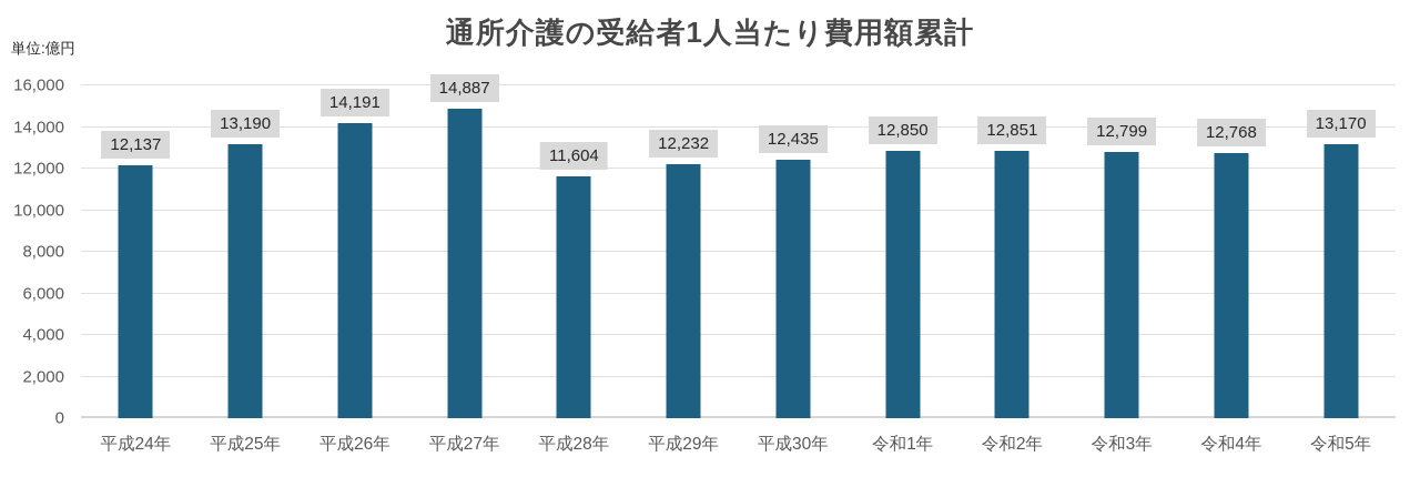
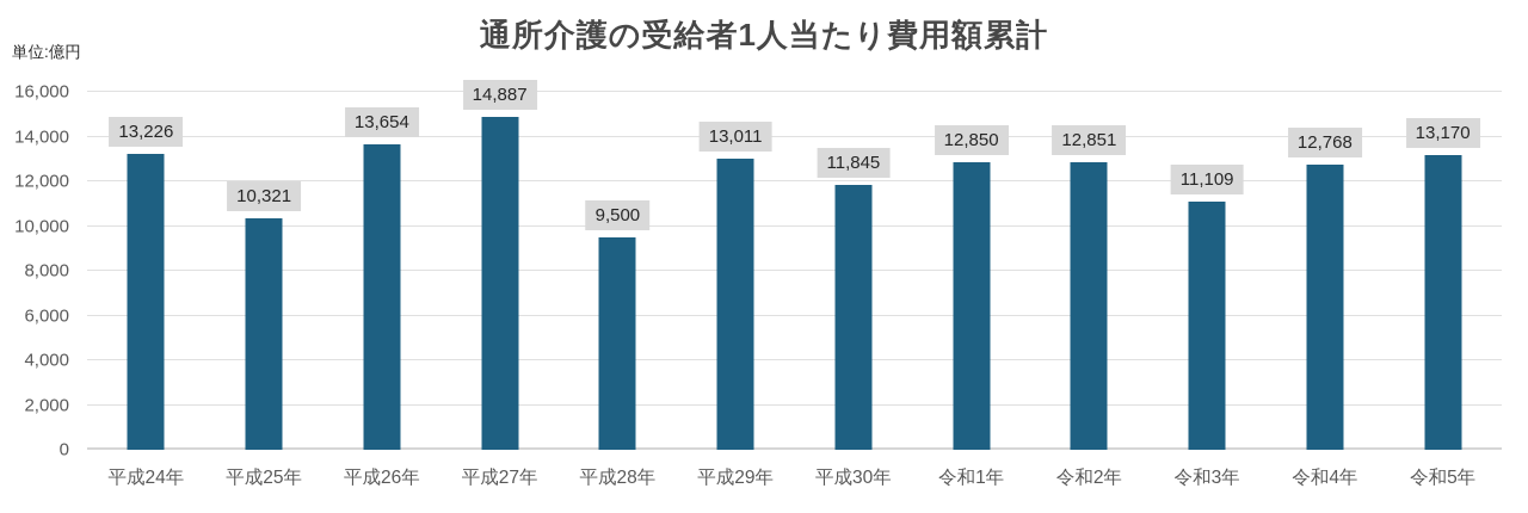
平成24年: 12,137 -> 13,226
平成25年: 13,190 -> 10,321
平成26年: 14,191 -> 13,654
平成28年: 11,604 -> 9,500
平成29年: 12,232 -> 13,011
平成30年: 12,435 -> 11,845
令和3年: 12,799 -> 11,109
